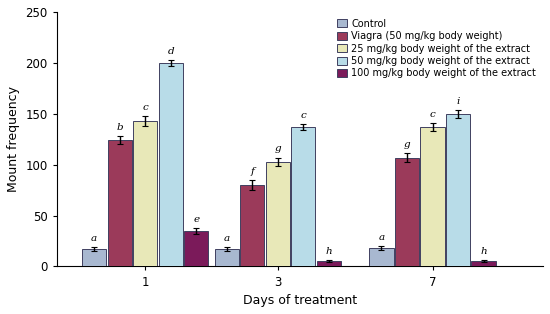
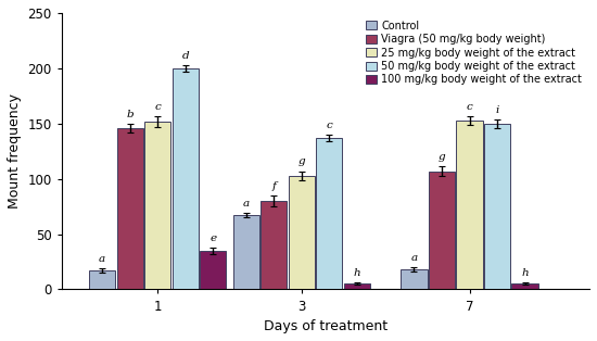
Viagra (50 mg/kg body weight)/1: 124 -> 146
25 mg/kg body weight of the extract/1: 143 -> 152
Control/3: 17 -> 67
25 mg/kg body weight of the extract/7: 137 -> 153
